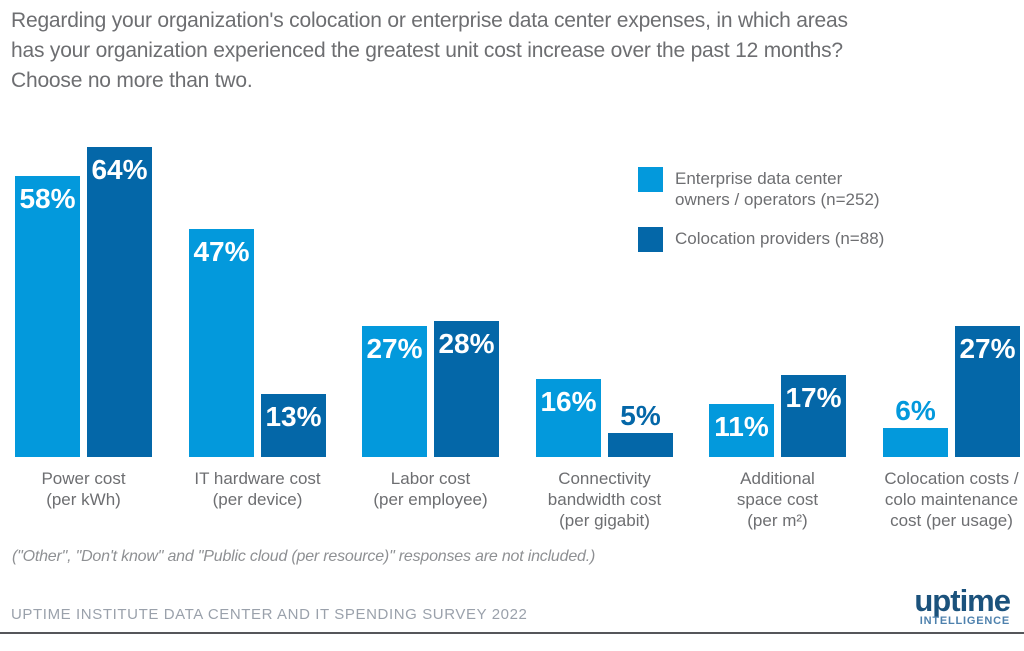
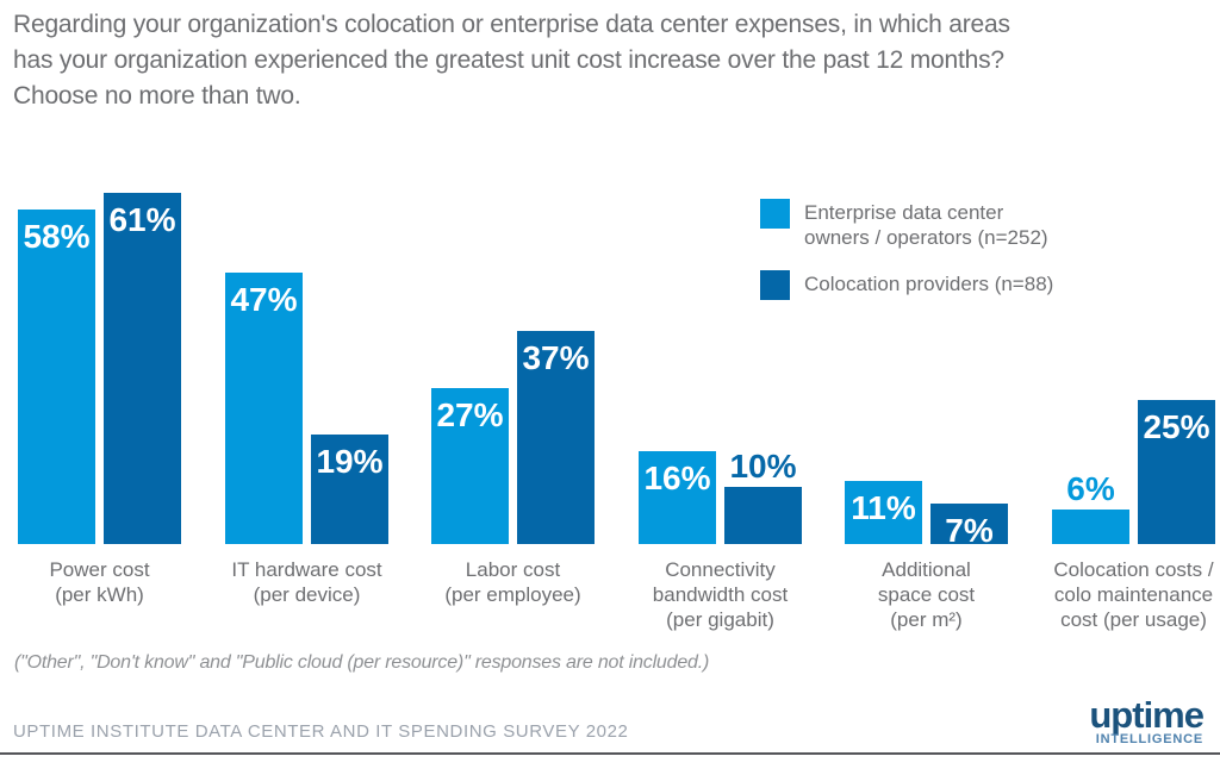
Colocation providers (n=88)/Power cost (per kWh): 64% -> 61%
Colocation providers (n=88)/IT hardware cost (per device): 13% -> 19%
Colocation providers (n=88)/Labor cost (per employee): 28% -> 37%
Colocation providers (n=88)/Connectivity bandwidth cost (per gigabit): 5% -> 10%
Colocation providers (n=88)/Additional space cost (per m²): 17% -> 7%
Colocation providers (n=88)/Colocation costs / colo maintenance cost (per usage): 27% -> 25%
